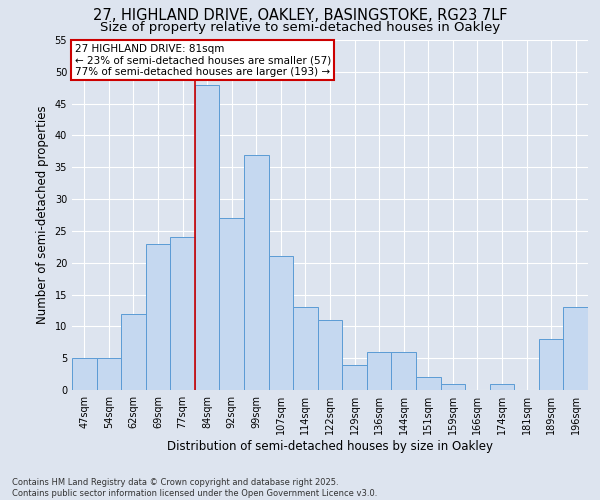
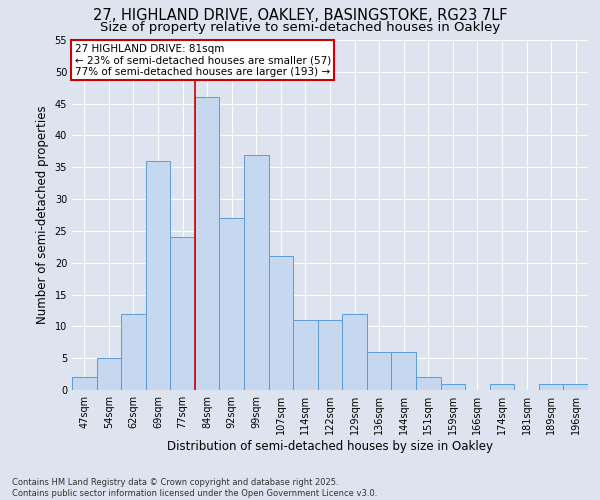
47sqm: 5 -> 2
69sqm: 23 -> 36
84sqm: 48 -> 46
114sqm: 13 -> 11
129sqm: 4 -> 12
189sqm: 8 -> 1
196sqm: 13 -> 1
